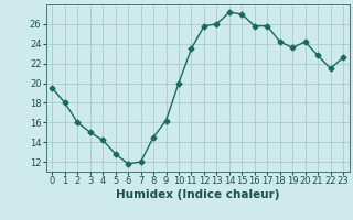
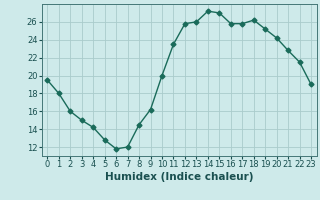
18: 24.2 -> 26.2
19: 23.6 -> 25.2
23: 22.6 -> 19.0
